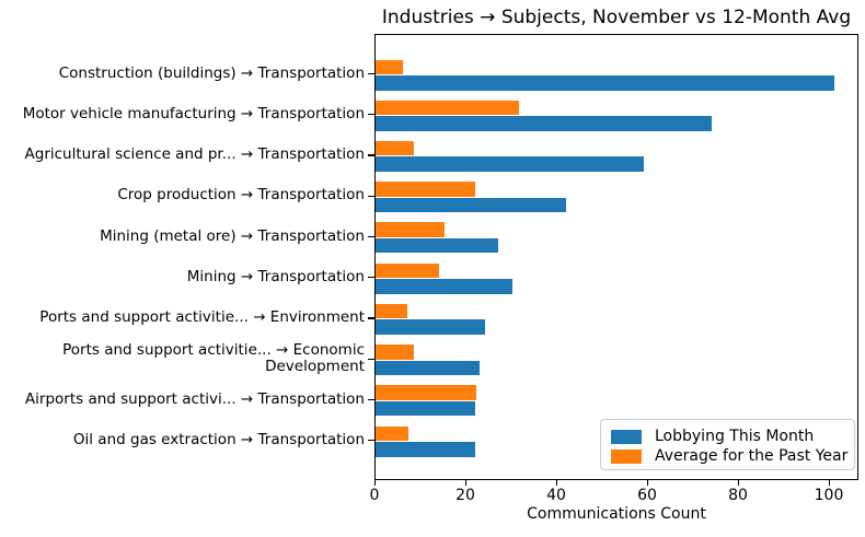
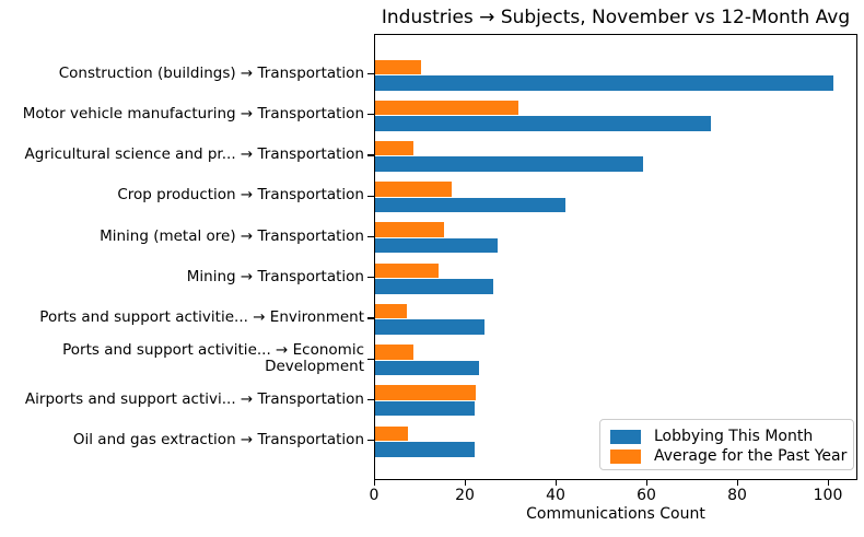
Average for the Past Year/Construction (buildings) → Transportation: 6 -> 10
Average for the Past Year/Crop production → Transportation: 22 -> 17
Lobbying This Month/Mining → Transportation: 30 -> 26
